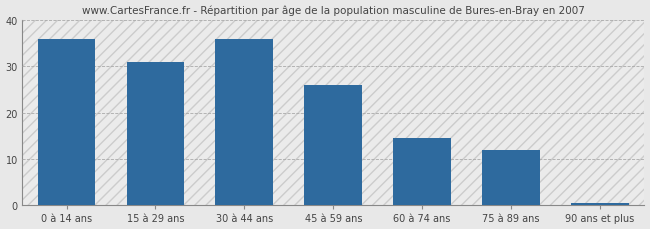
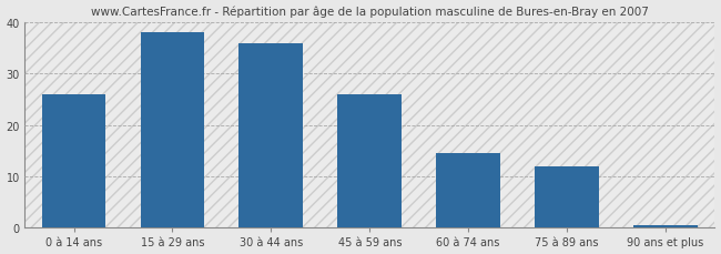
0 à 14 ans: 36.0 -> 26.0
15 à 29 ans: 31.0 -> 38.0
